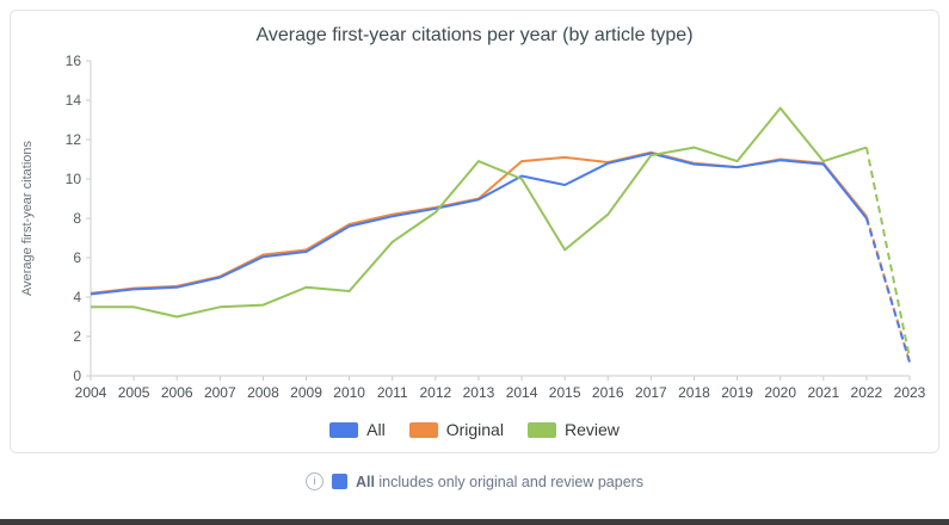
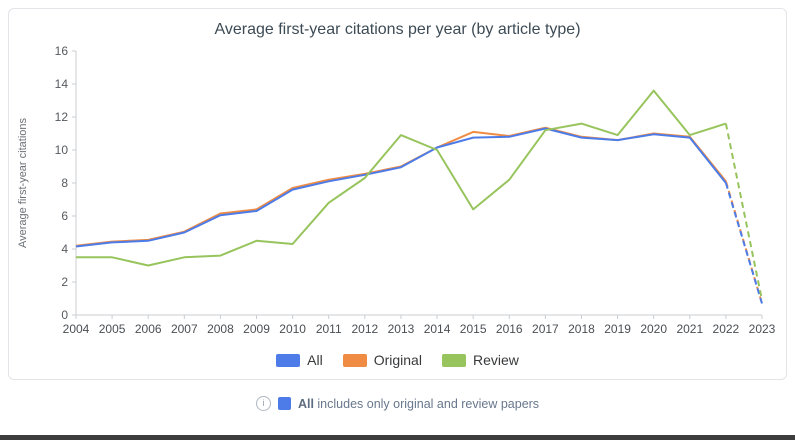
Original/2014: 10.9 -> 10.2
All/2015: 9.7 -> 10.8
